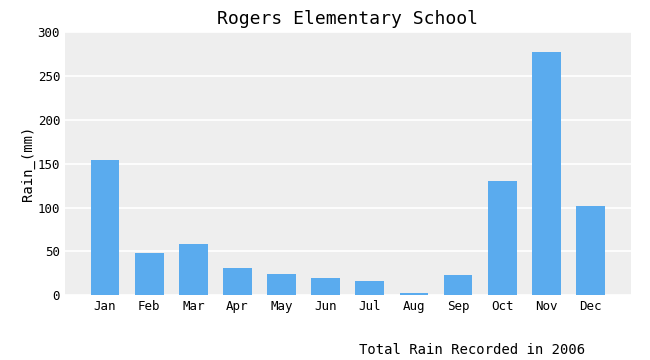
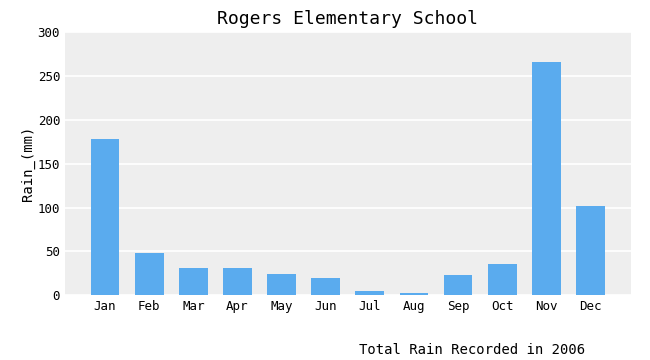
Jan: 154 -> 178
Mar: 58 -> 31
Jul: 16 -> 5
Oct: 130 -> 36
Nov: 278 -> 266
